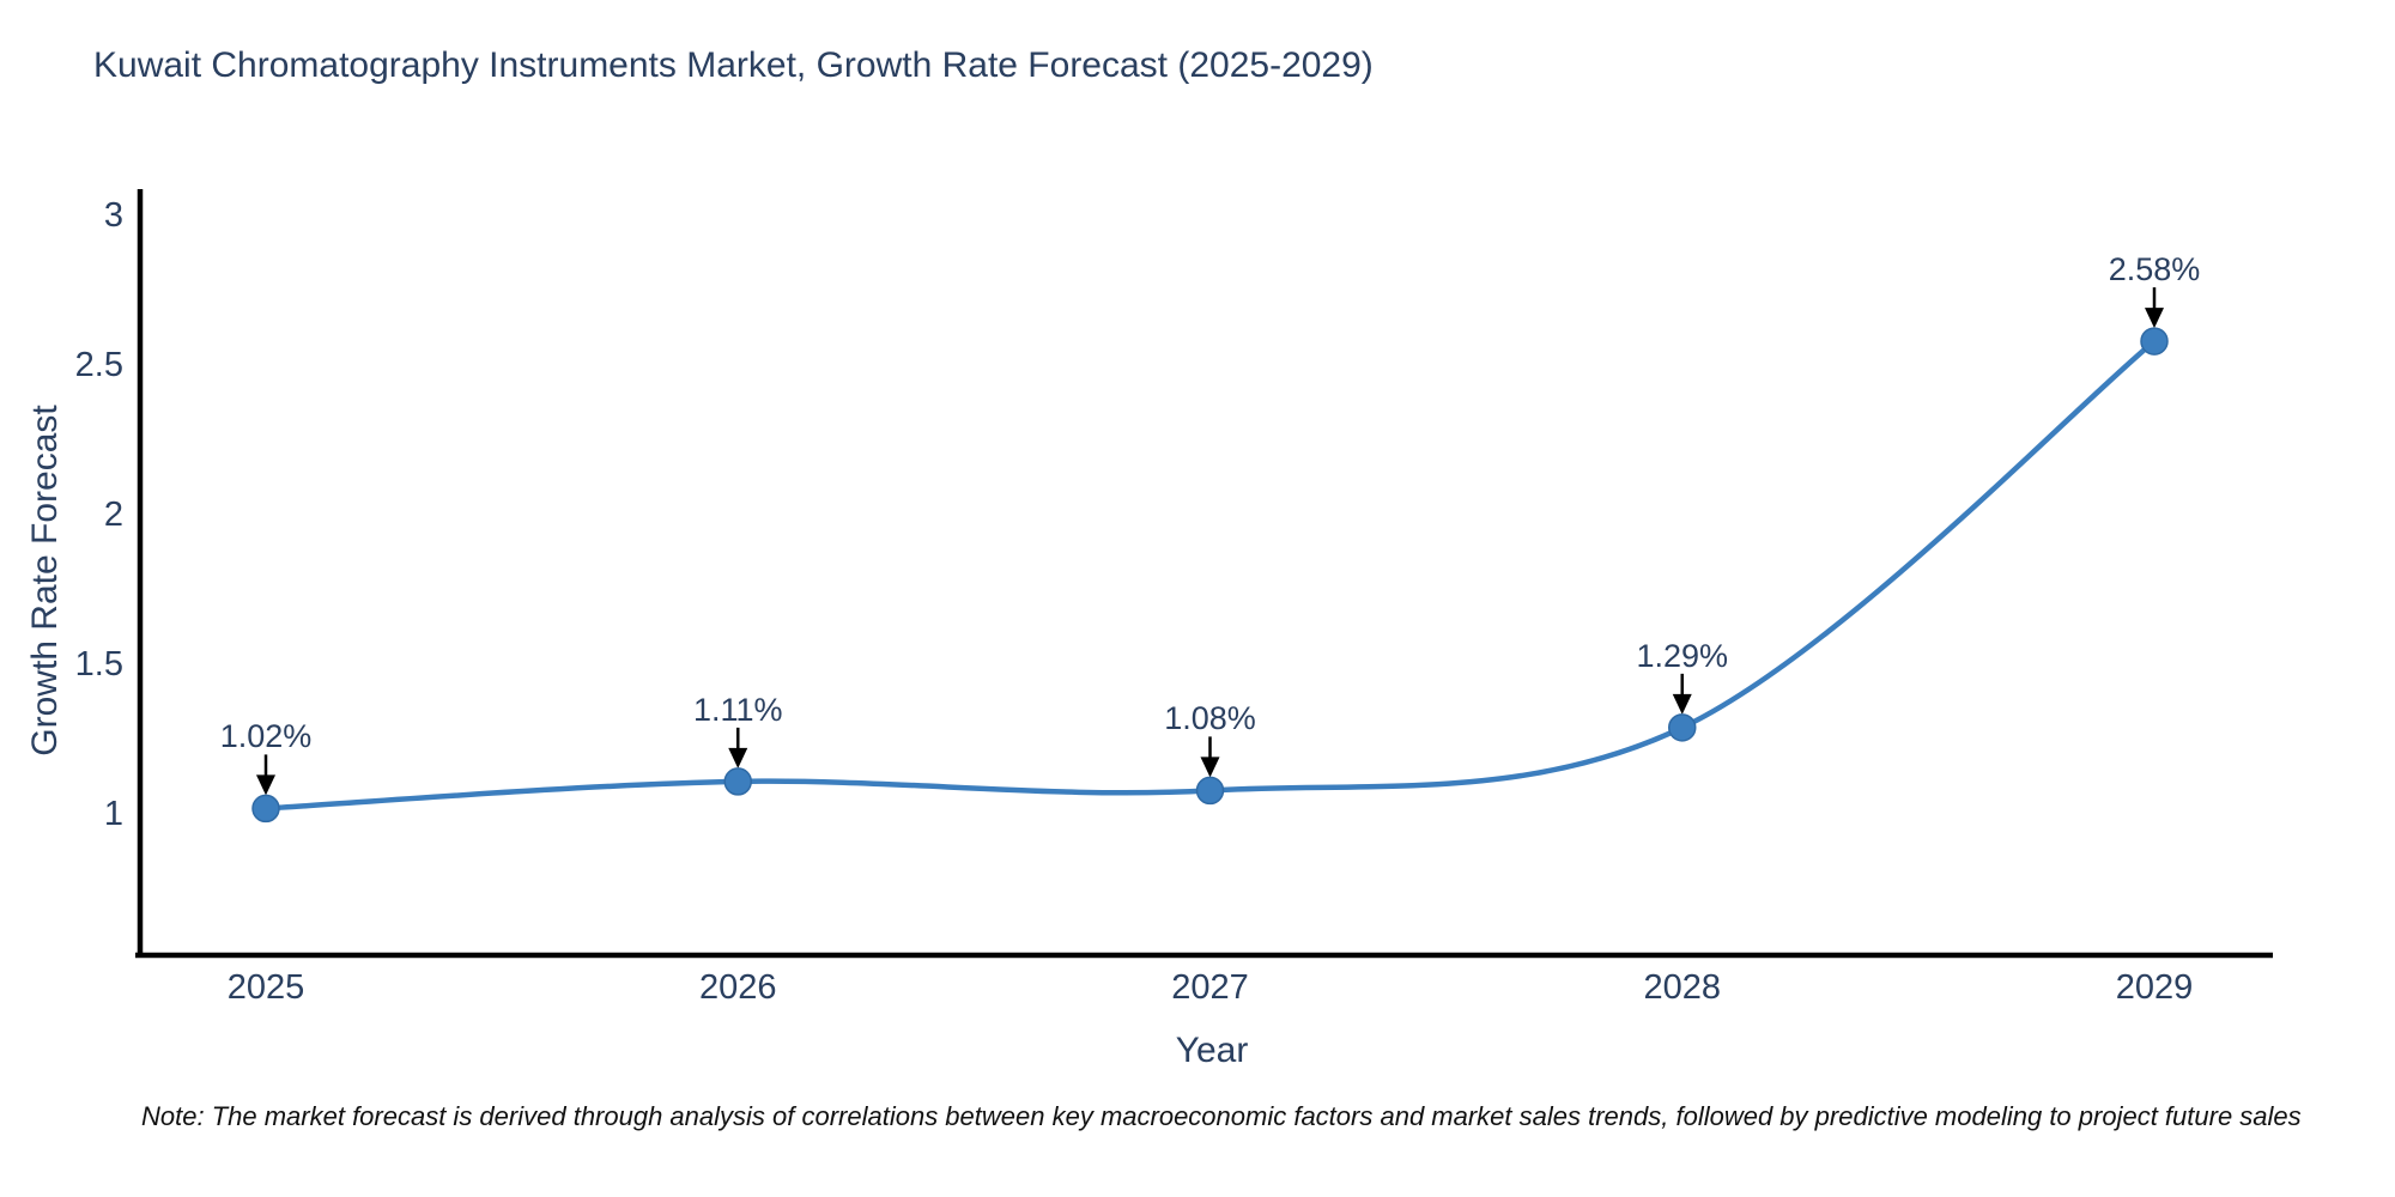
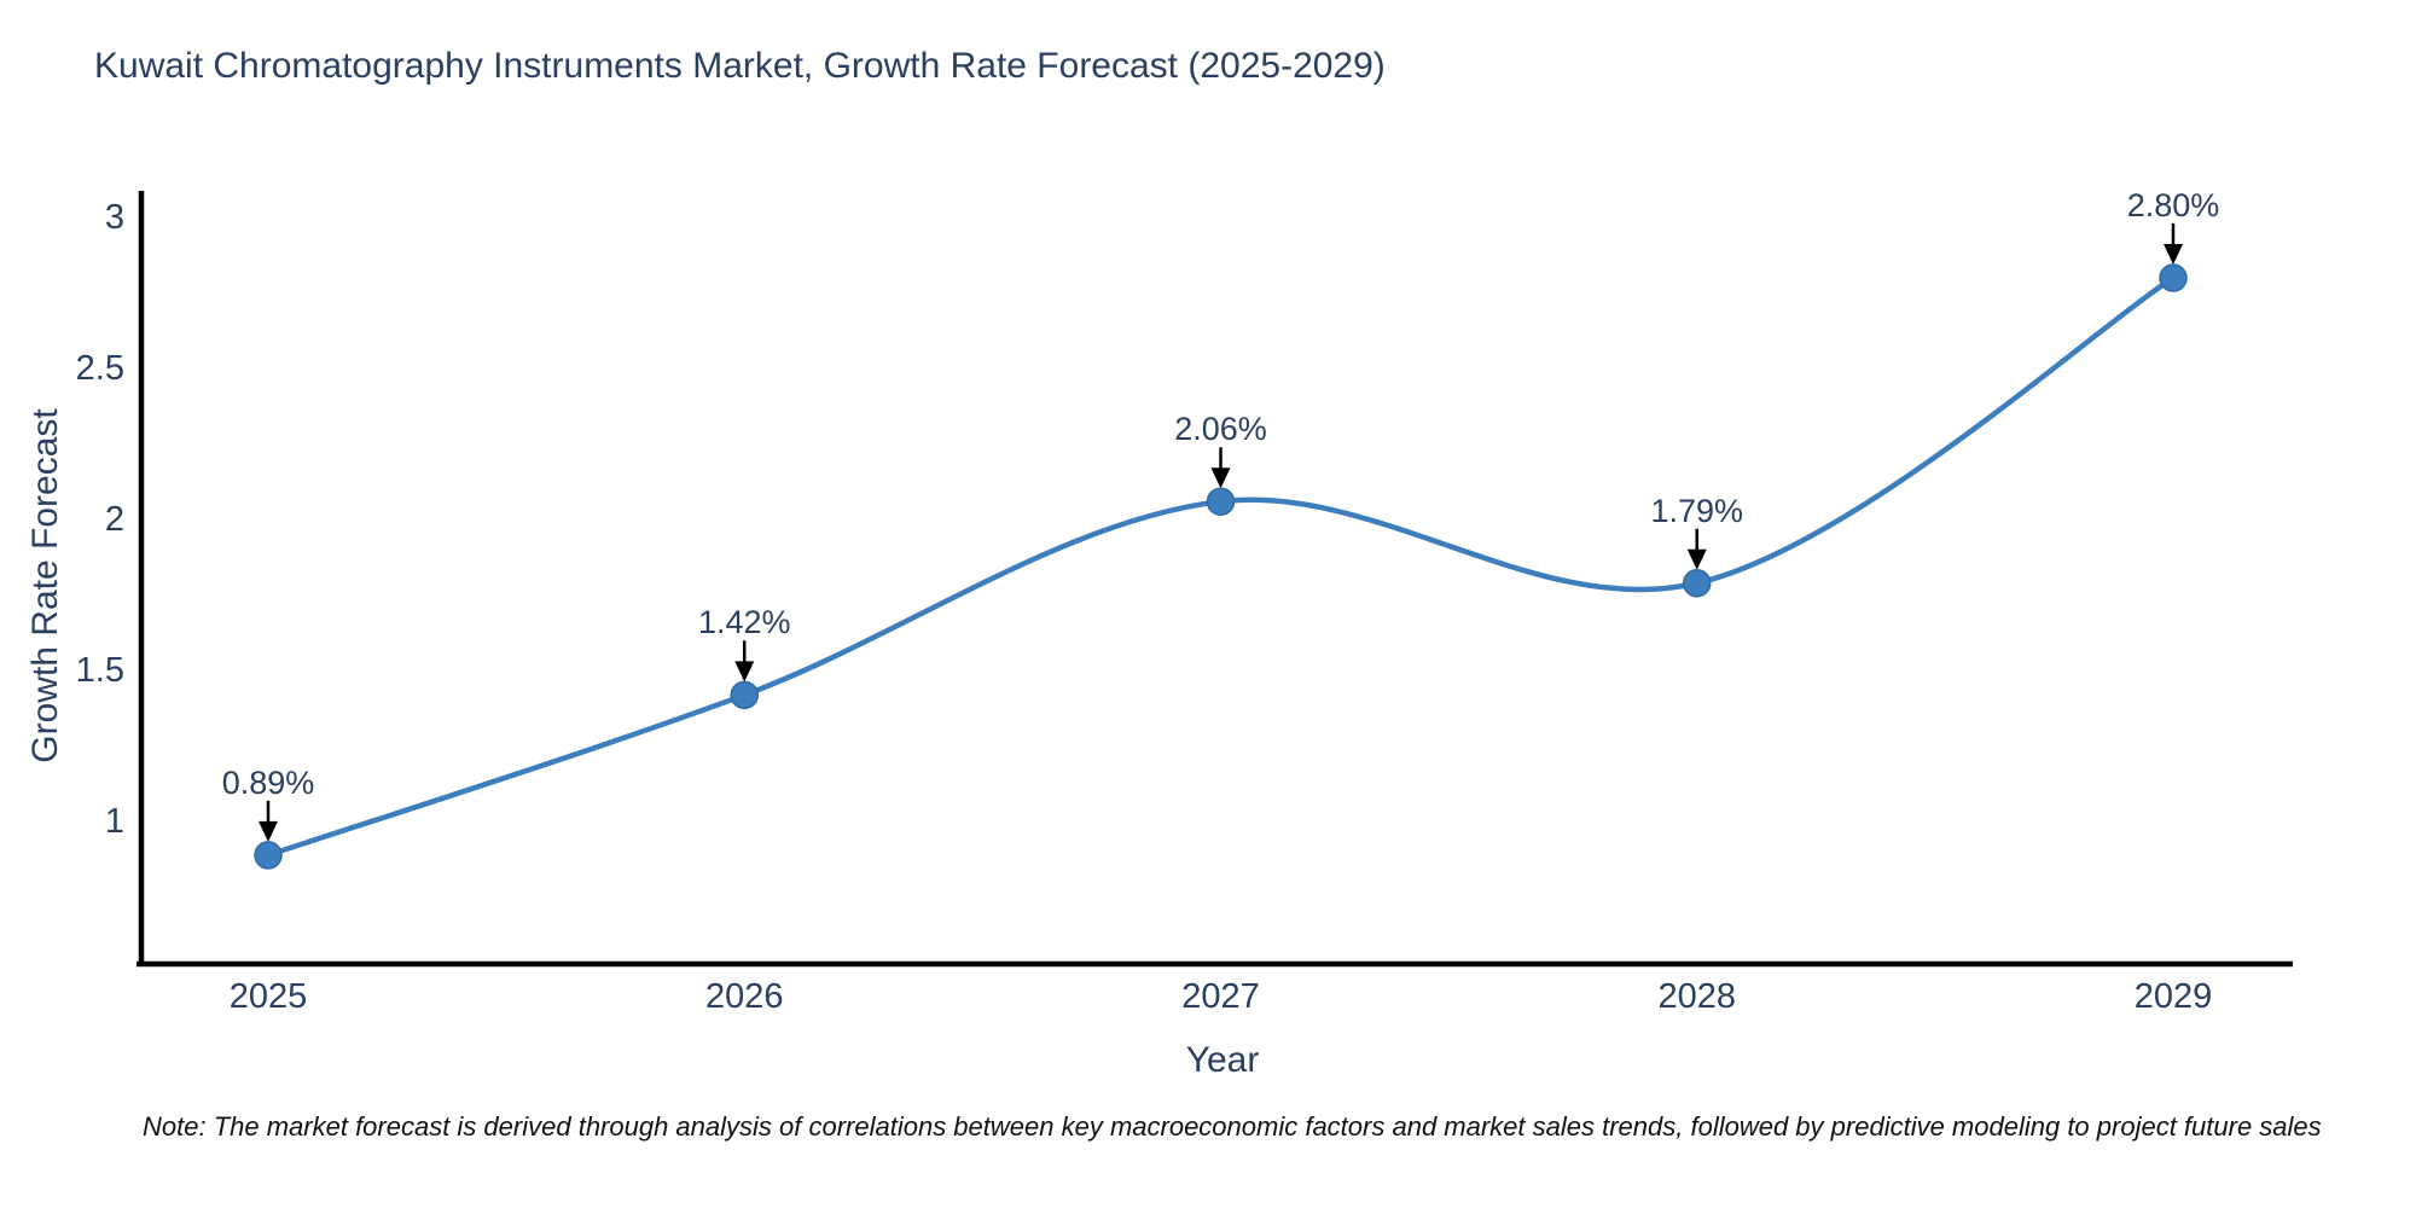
2025: 1.02% -> 0.89%
2026: 1.11% -> 1.42%
2027: 1.08% -> 2.06%
2028: 1.29% -> 1.79%
2029: 2.58% -> 2.80%
